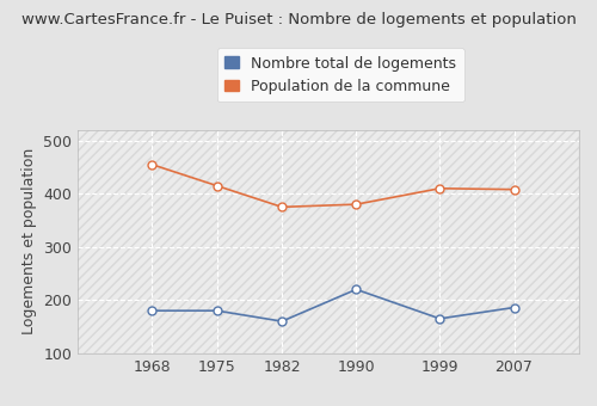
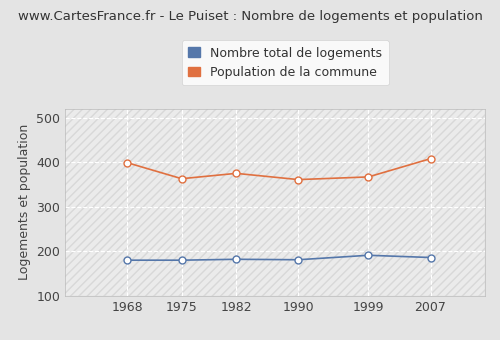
Population de la commune/1968: 455 -> 399
Population de la commune/1975: 415 -> 363
Nombre total de logements/1982: 160 -> 182
Nombre total de logements/1990: 220 -> 181
Population de la commune/1990: 380 -> 361
Nombre total de logements/1999: 165 -> 191
Population de la commune/1999: 410 -> 367
